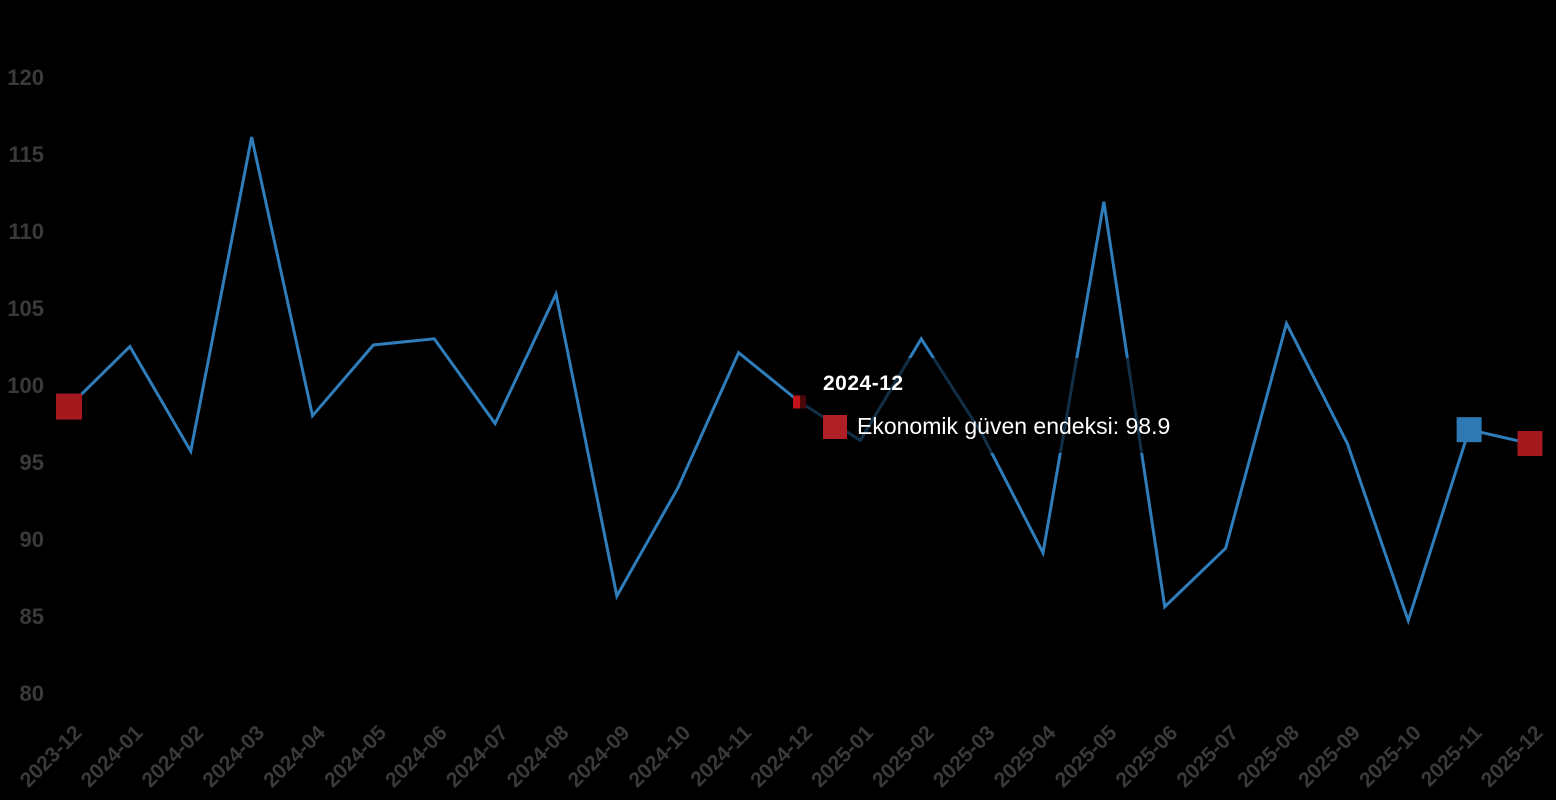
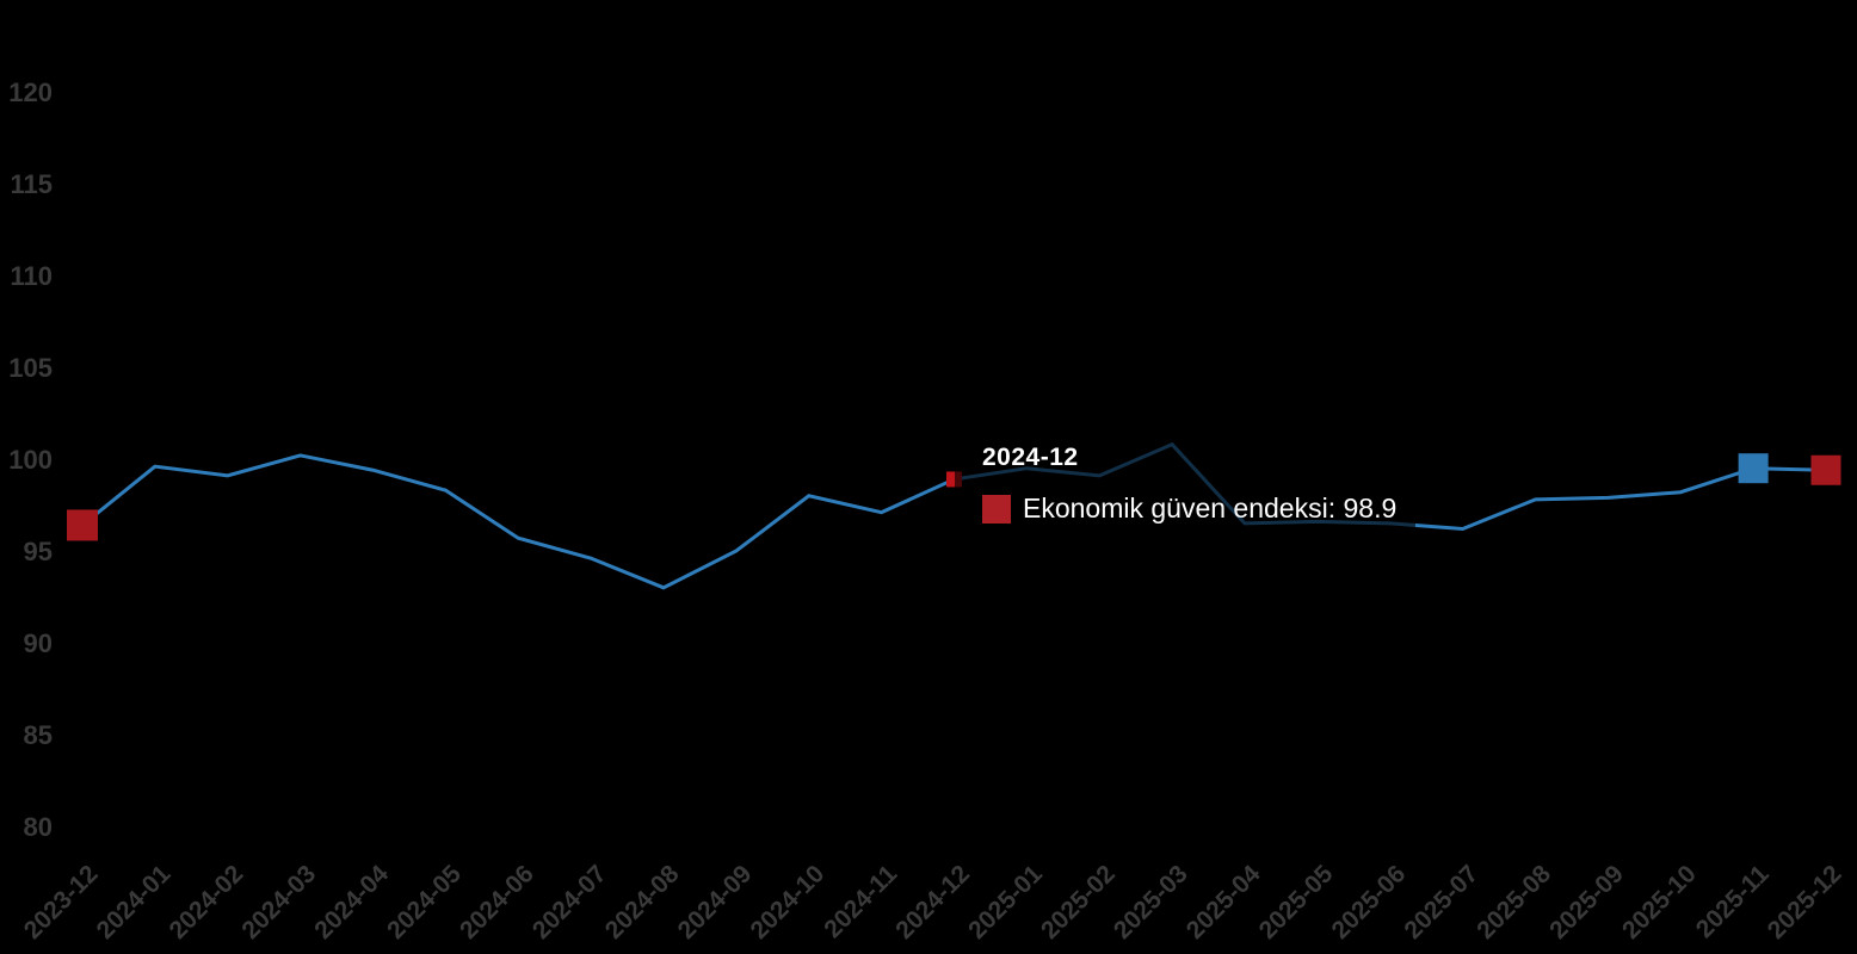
2023-12: 98.6 -> 96.4
2024-01: 102.5 -> 99.6
2024-02: 95.7 -> 99.1
2024-03: 116.1 -> 100.2
2024-04: 98.0 -> 99.4
2024-05: 102.6 -> 98.3
2024-06: 103.0 -> 95.7
2024-07: 97.5 -> 94.6
2024-08: 105.9 -> 93.0
2024-09: 86.3 -> 95.0
2024-10: 93.3 -> 98.0
2024-11: 102.1 -> 97.1
2025-01: 96.4 -> 99.5
2025-02: 103.0 -> 99.1
2025-03: 96.8 -> 100.8
2025-04: 89.1 -> 96.5
2025-05: 111.9 -> 96.6
2025-06: 85.6 -> 96.5
2025-07: 89.4 -> 96.2
2025-08: 104.0 -> 97.8
2025-09: 96.2 -> 97.9
2025-10: 84.7 -> 98.2
2025-11: 97.1 -> 99.5
2025-12: 96.2 -> 99.4
